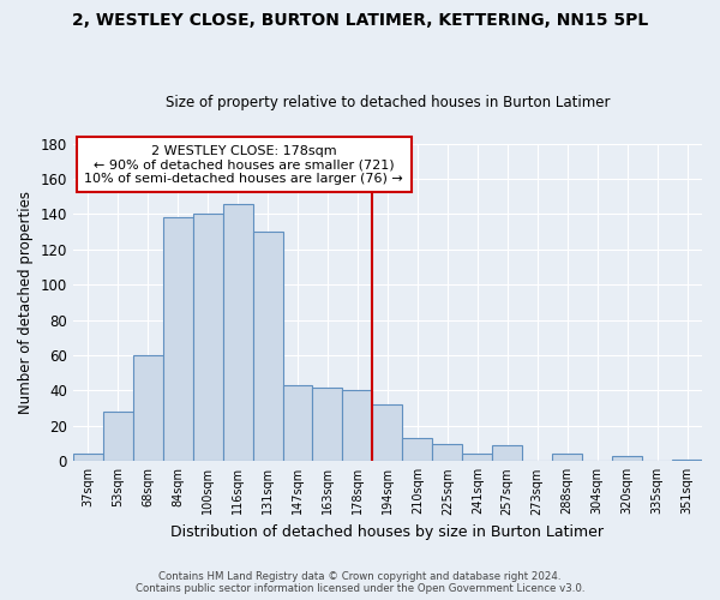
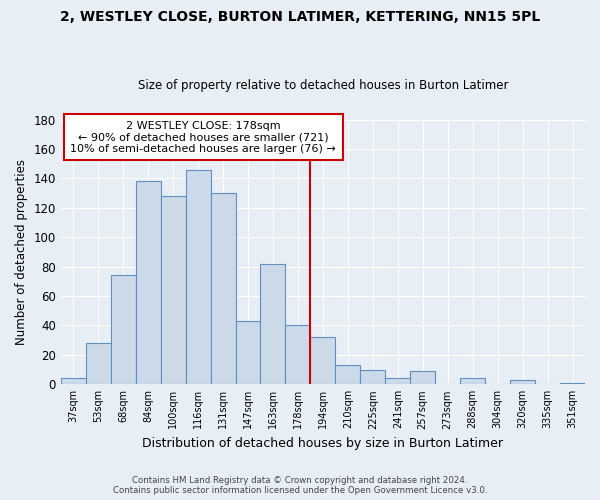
68sqm: 60 -> 74
100sqm: 140 -> 128
163sqm: 42 -> 82
